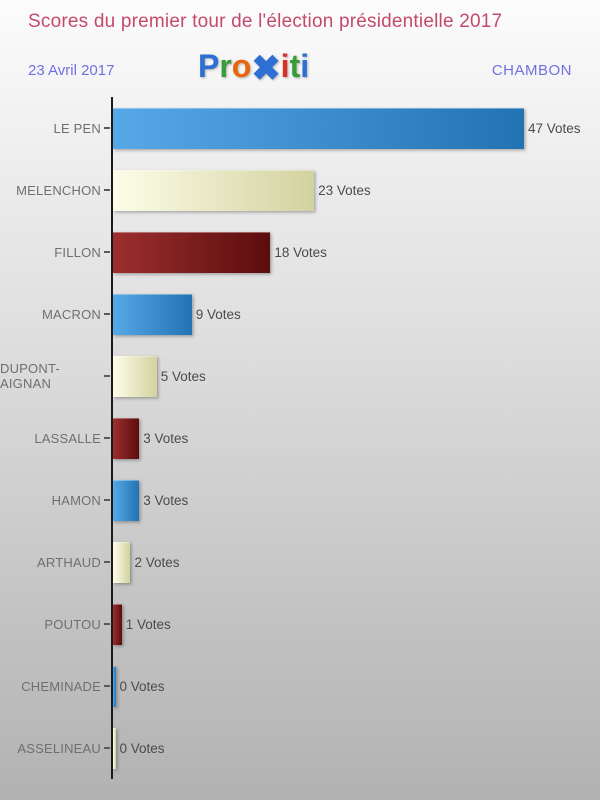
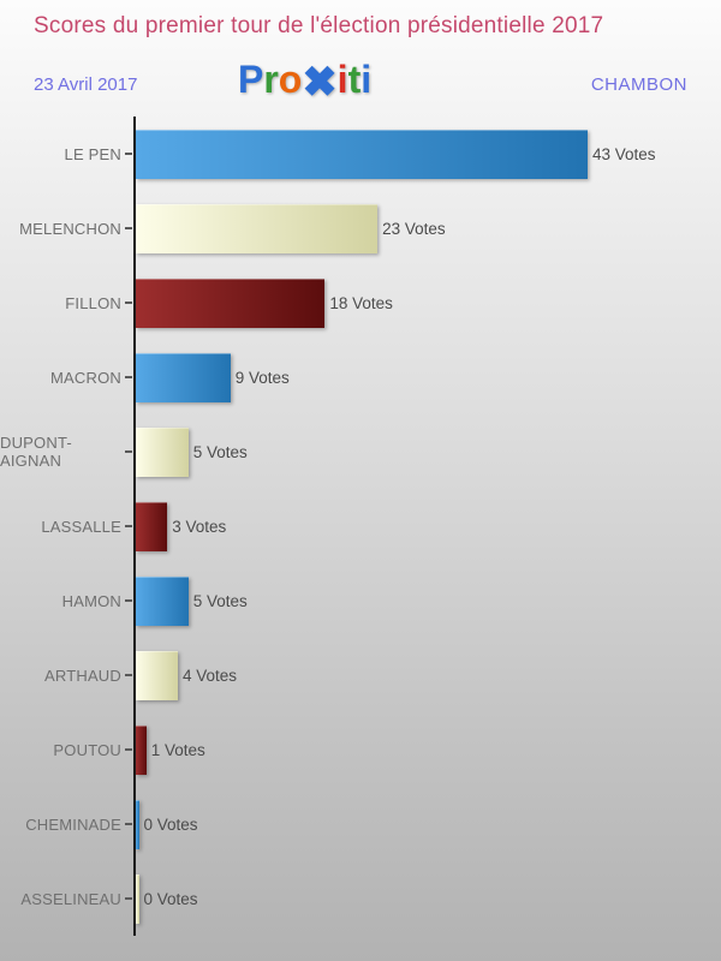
LE PEN: 47 -> 43
HAMON: 3 -> 5
ARTHAUD: 2 -> 4
